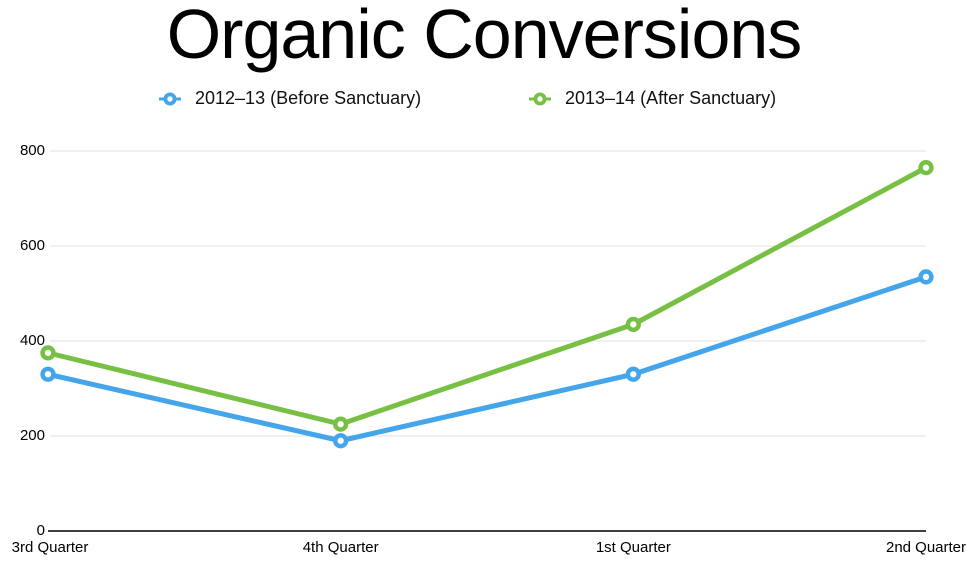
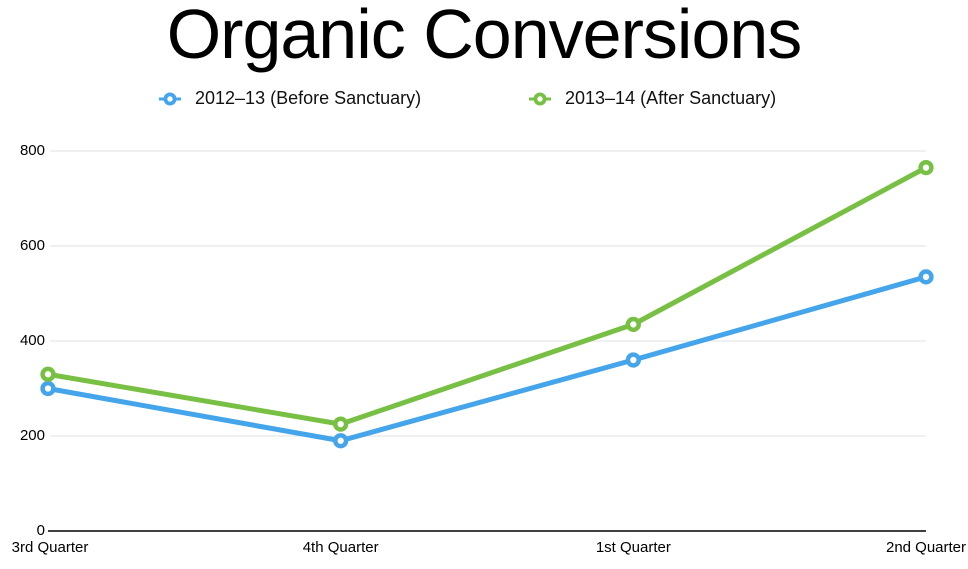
2012–13 (Before Sanctuary)/3rd Quarter: 330 -> 300
2013–14 (After Sanctuary)/3rd Quarter: 380 -> 330
2012–13 (Before Sanctuary)/1st Quarter: 330 -> 360
